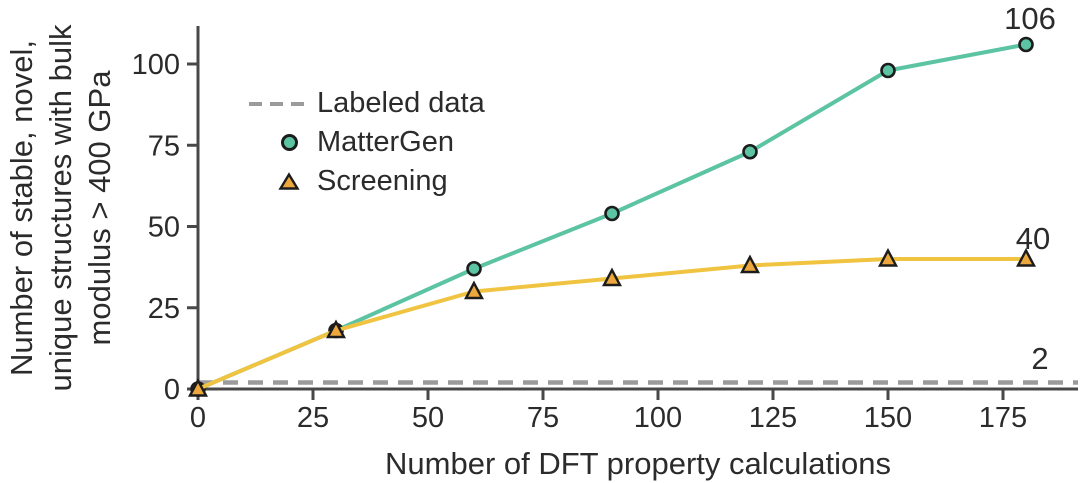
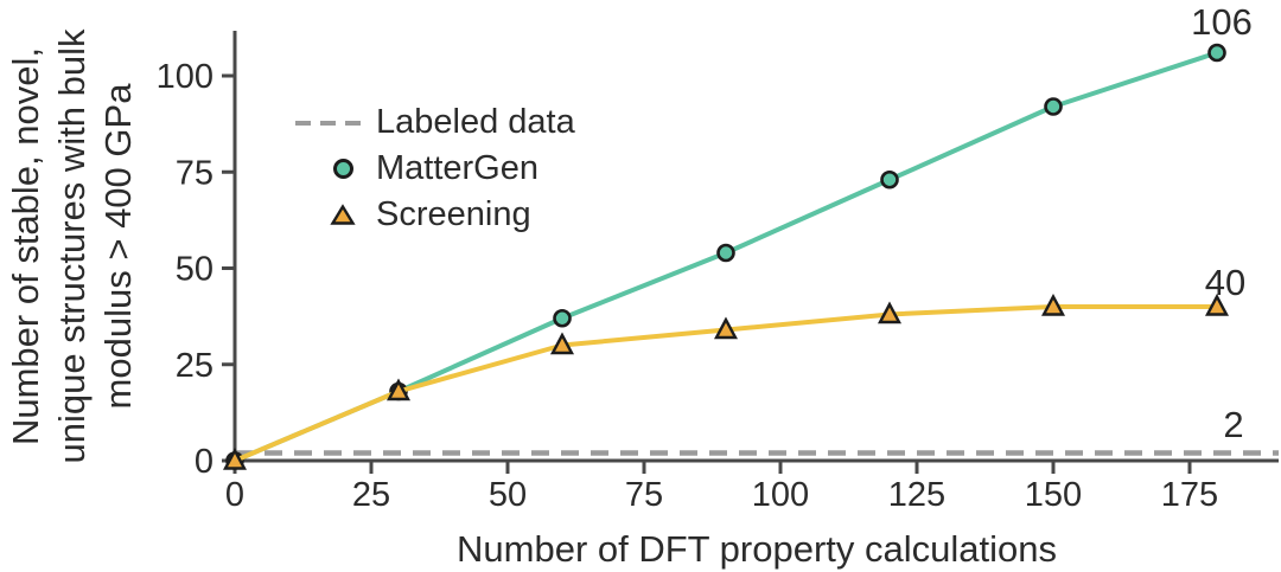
MatterGen/150: 98 -> 92
